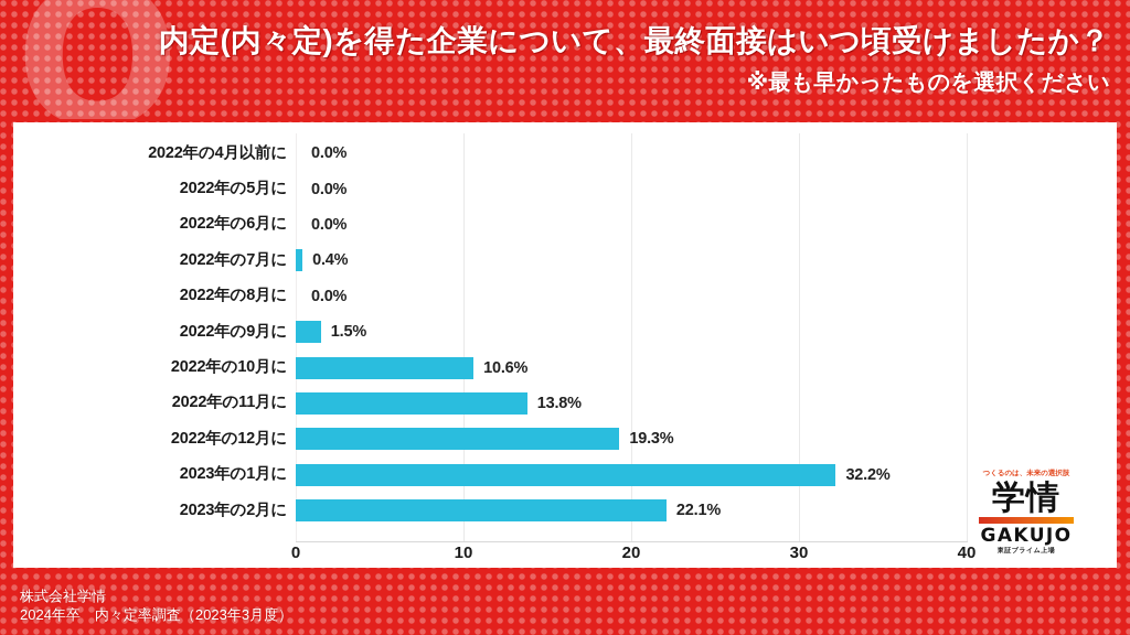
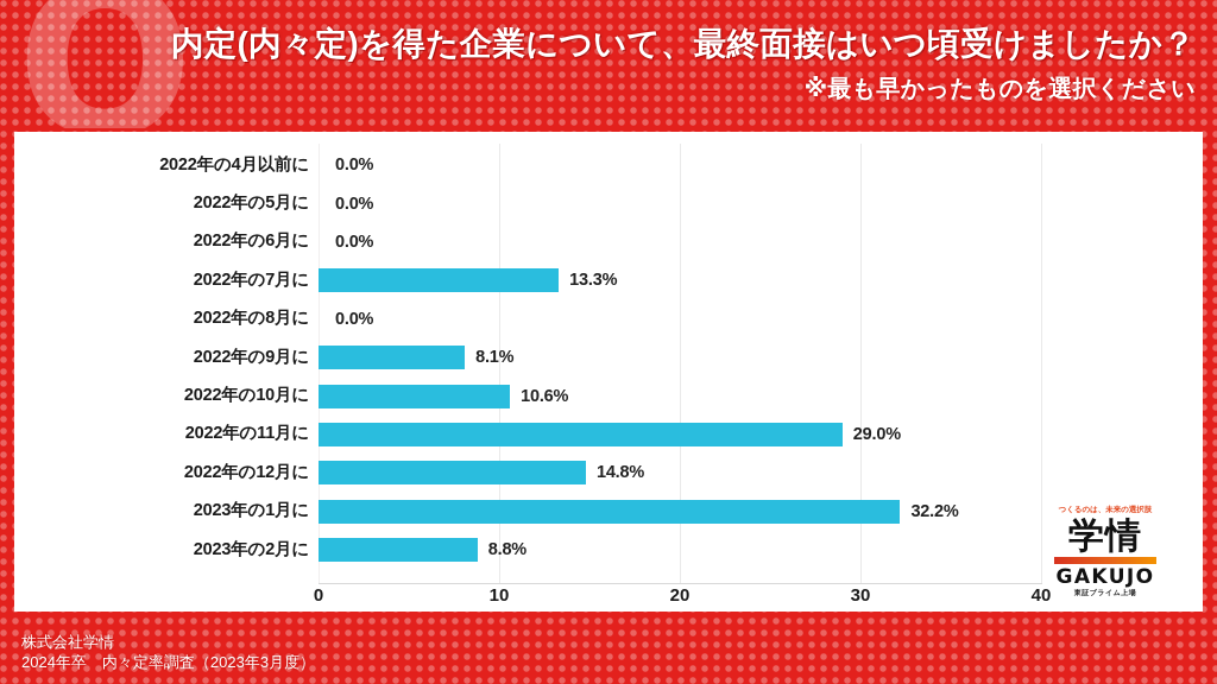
2022年の7月に: 0.4% -> 13.3%
2022年の9月に: 1.5% -> 8.1%
2022年の11月に: 13.8% -> 29.0%
2022年の12月に: 19.3% -> 14.8%
2023年の2月に: 22.1% -> 8.8%
